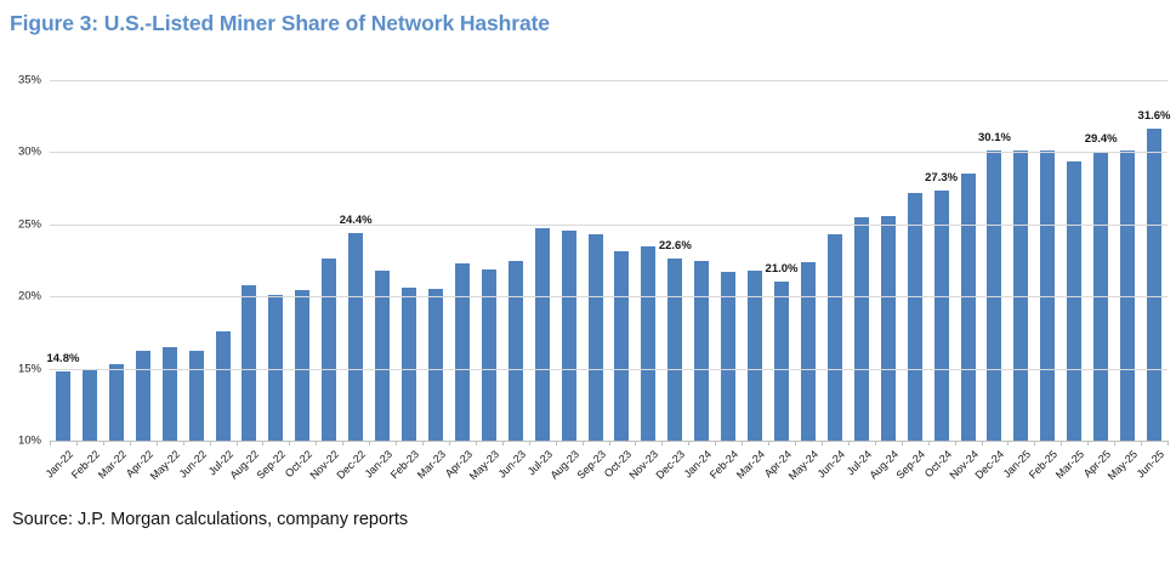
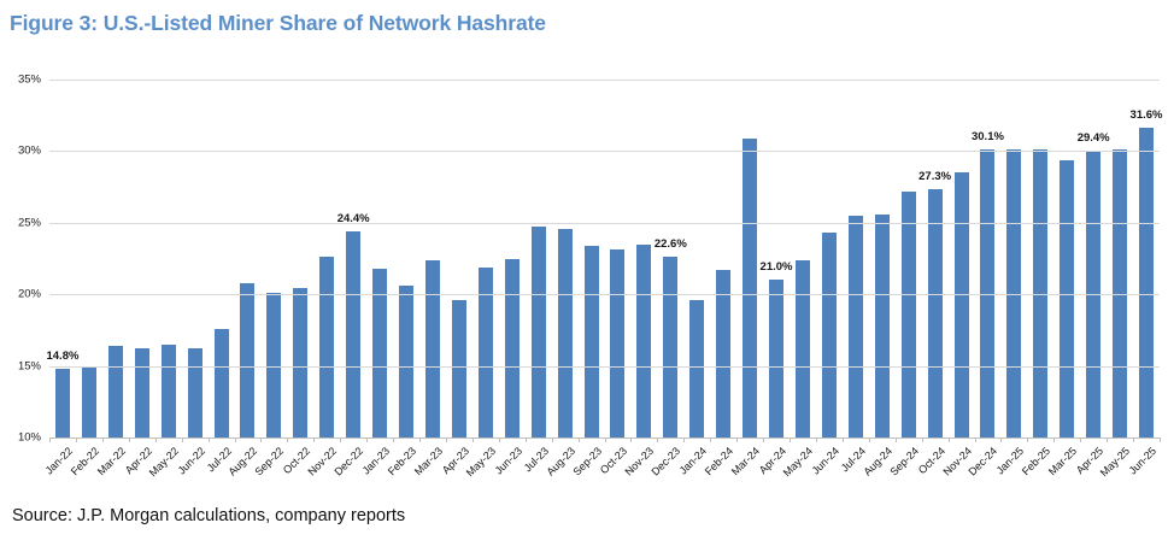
Mar-22: 15.3% -> 16.4%
Mar-23: 20.5% -> 22.4%
Apr-23: 22.3% -> 19.6%
Sep-23: 24.3% -> 23.4%
Jan-24: 22.5% -> 19.6%
Mar-24: 21.8% -> 30.9%
